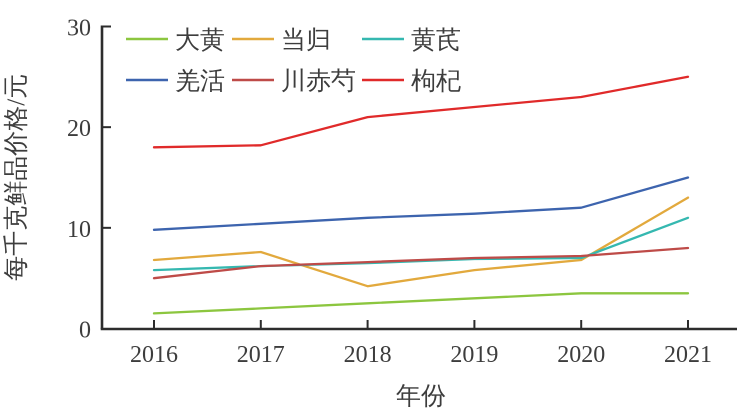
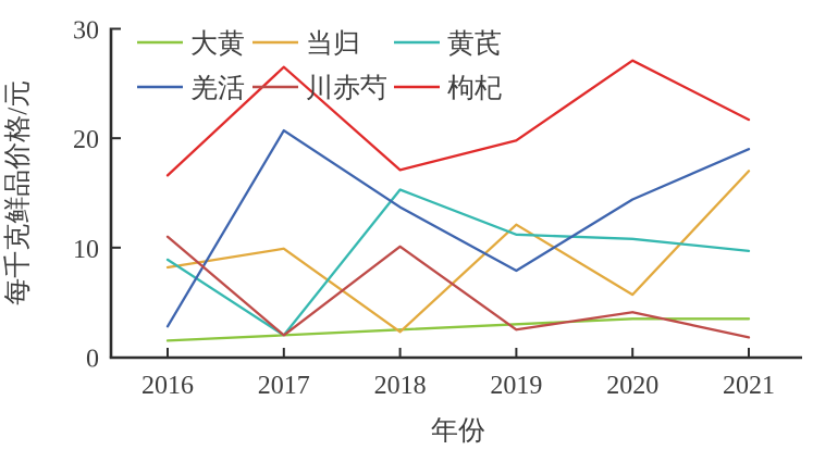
当归/2016: 6.8 -> 8.2
黄芪/2016: 5.8 -> 8.9
羌活/2016: 9.8 -> 2.8
川赤芍/2016: 5.0 -> 11.0
枸杞/2016: 18.0 -> 16.6
当归/2017: 7.6 -> 9.9
黄芪/2017: 6.2 -> 2.0
羌活/2017: 10.4 -> 20.7
川赤芍/2017: 6.2 -> 2.0
枸杞/2017: 18.2 -> 26.5
当归/2018: 4.2 -> 2.3
黄芪/2018: 6.5 -> 15.3
羌活/2018: 11.0 -> 13.7
川赤芍/2018: 6.6 -> 10.1
枸杞/2018: 21.0 -> 17.1
当归/2019: 5.8 -> 12.1
黄芪/2019: 6.9 -> 11.2
羌活/2019: 11.4 -> 7.9
川赤芍/2019: 7.0 -> 2.5
枸杞/2019: 22.0 -> 19.8
当归/2020: 6.8 -> 5.7
黄芪/2020: 7.0 -> 10.8
羌活/2020: 12.0 -> 14.4
川赤芍/2020: 7.2 -> 4.1
枸杞/2020: 23.0 -> 27.1
当归/2021: 13.0 -> 17.0
黄芪/2021: 11.0 -> 9.7
羌活/2021: 15.0 -> 19.0
川赤芍/2021: 8.0 -> 1.8
枸杞/2021: 25.0 -> 21.7
